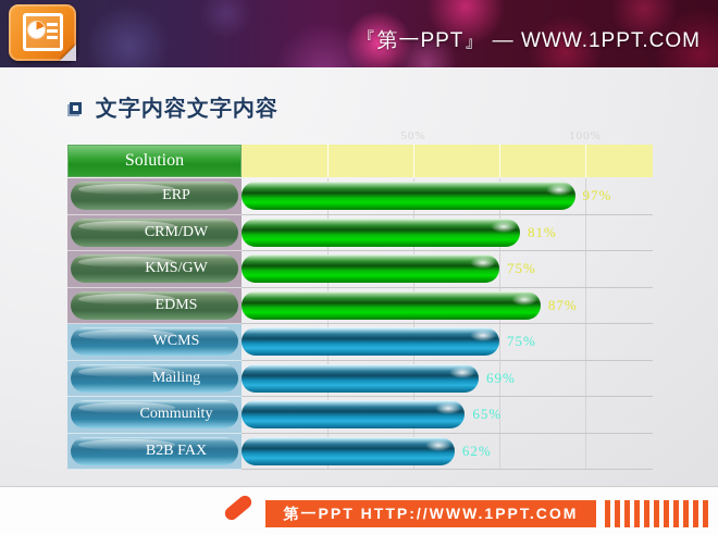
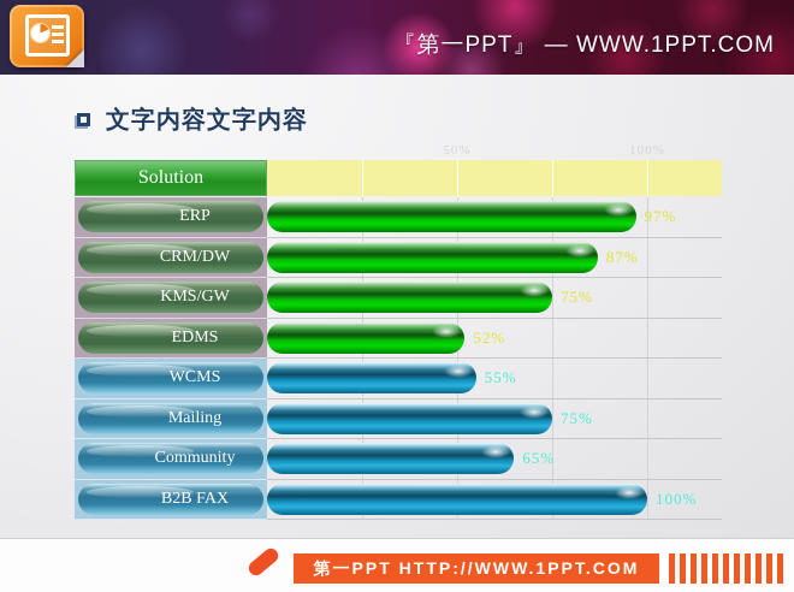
CRM/DW: 81% -> 87%
EDMS: 87% -> 52%
WCMS: 75% -> 55%
Mailing: 69% -> 75%
B2B FAX: 62% -> 100%
